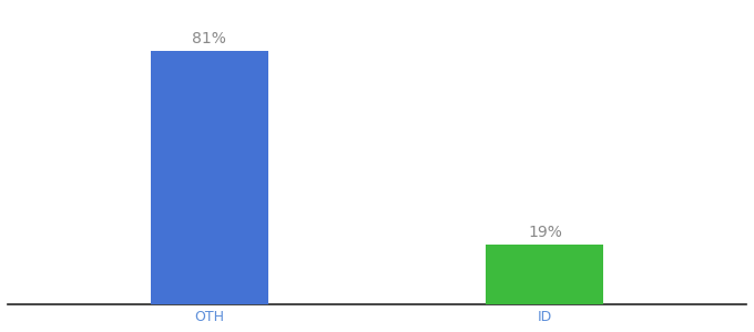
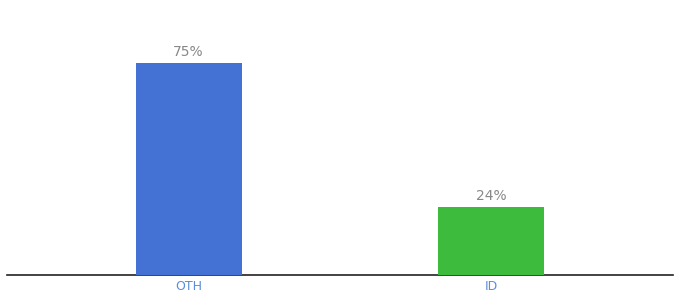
OTH: 81% -> 75%
ID: 19% -> 24%
